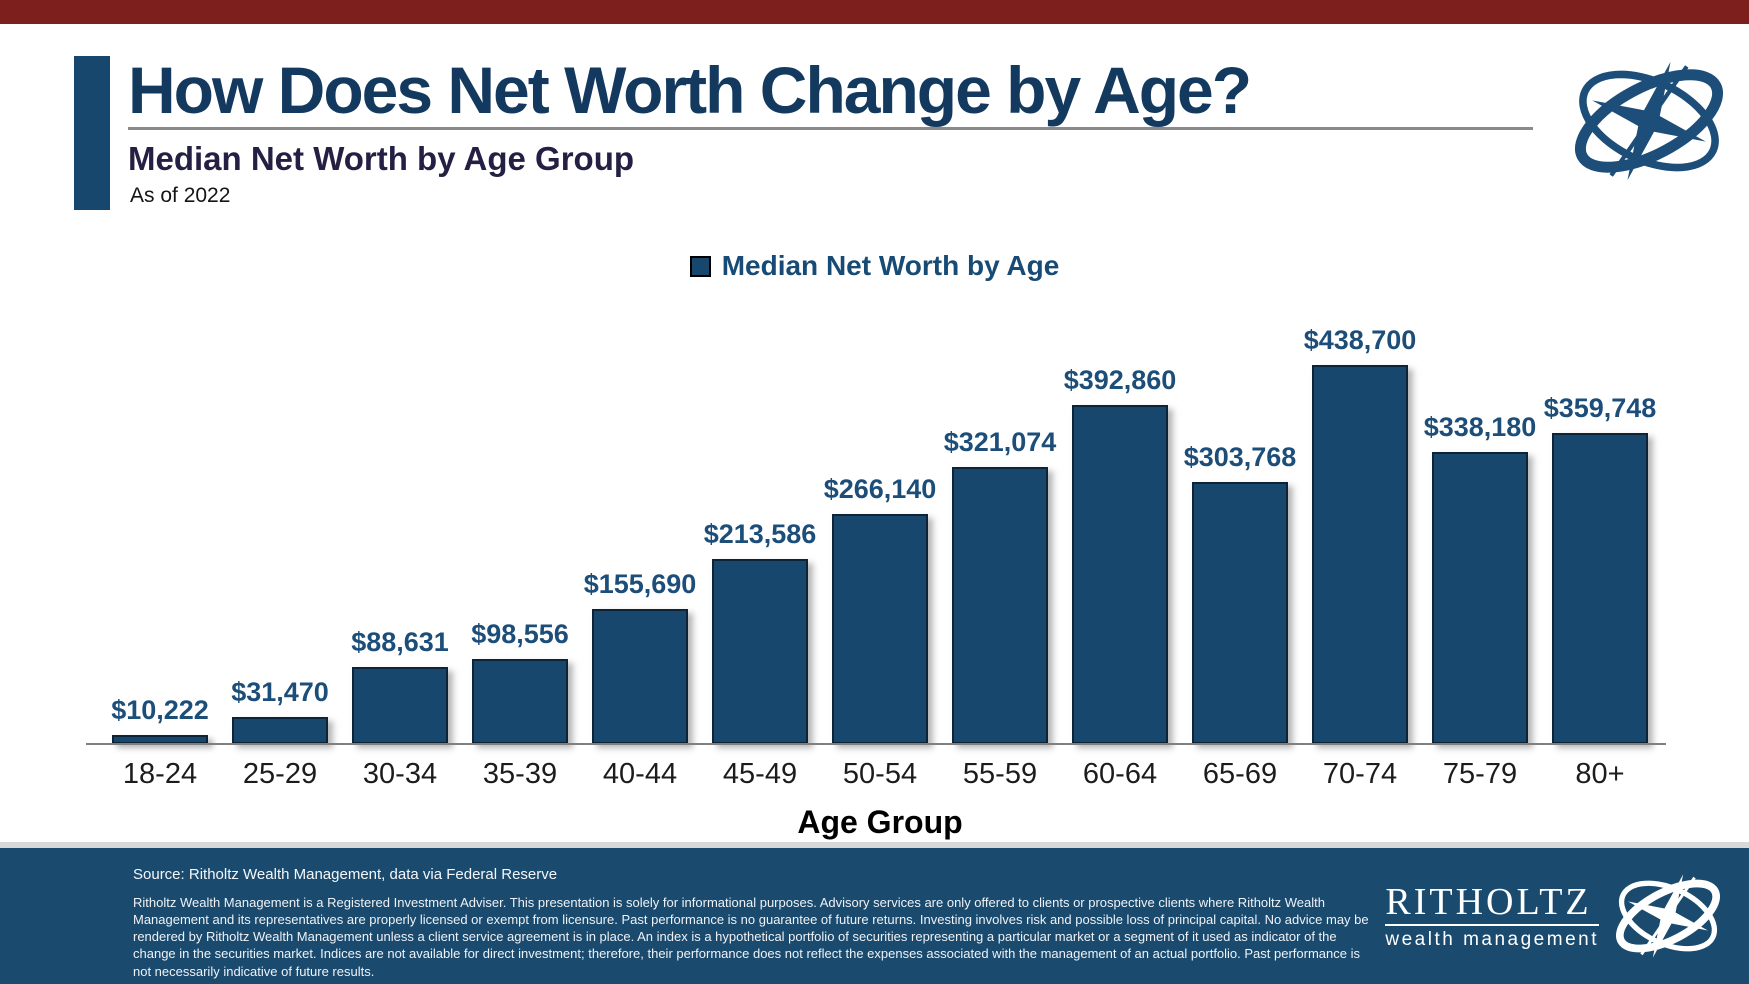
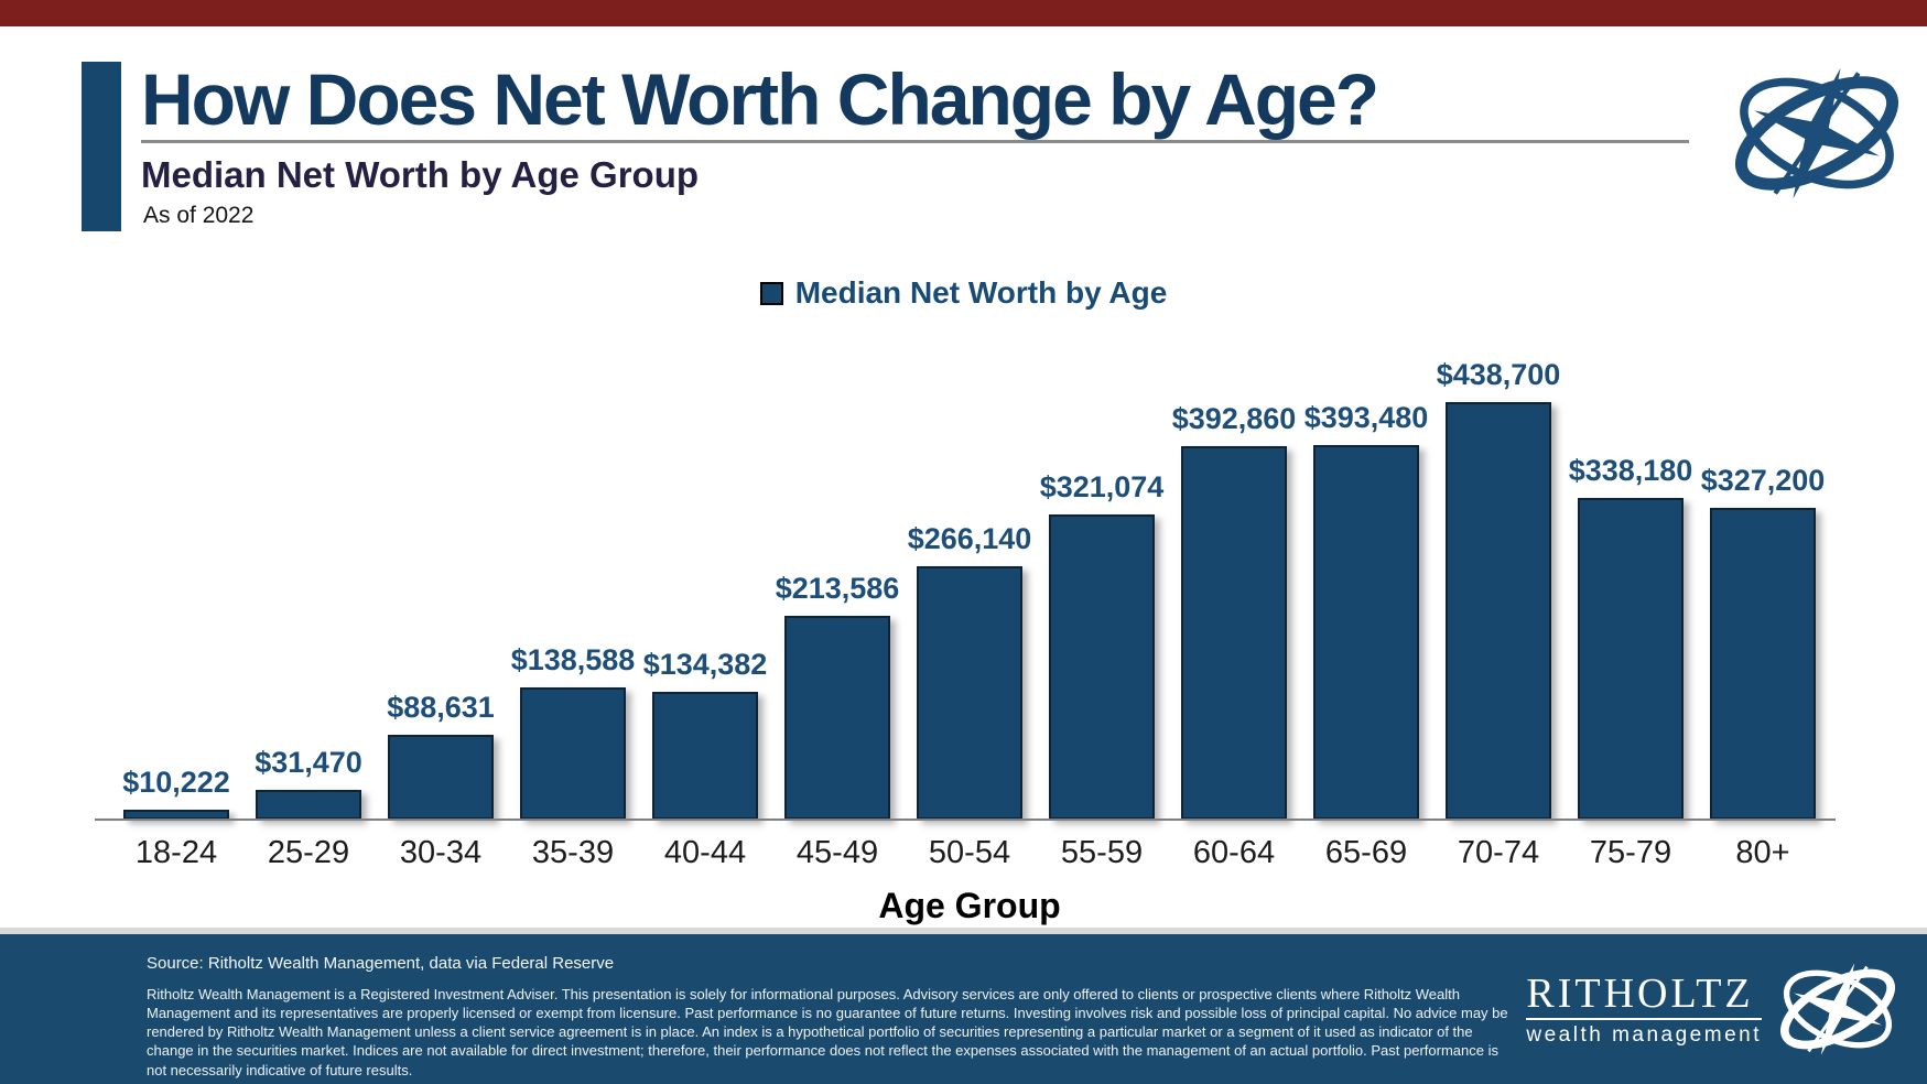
35-39: $98,556 -> $138,588
40-44: $155,690 -> $134,382
65-69: $303,768 -> $393,480
80+: $359,748 -> $327,200
